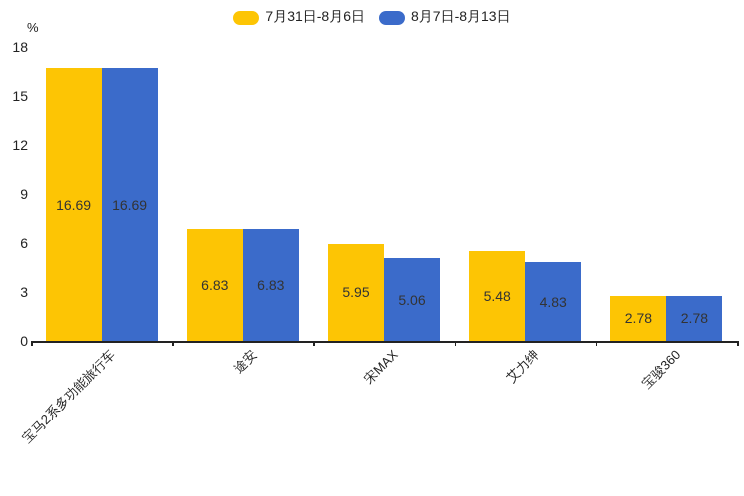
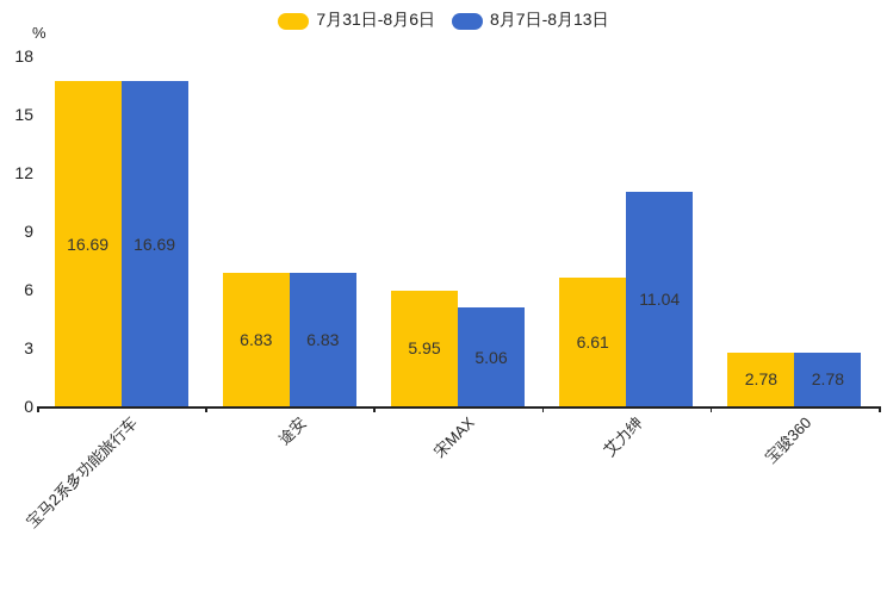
7月31日-8月6日/艾力绅: 5.48 -> 6.61
8月7日-8月13日/艾力绅: 4.83 -> 11.04
